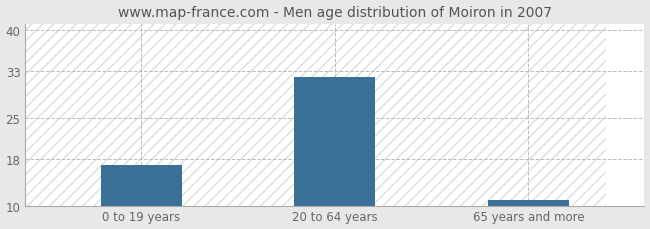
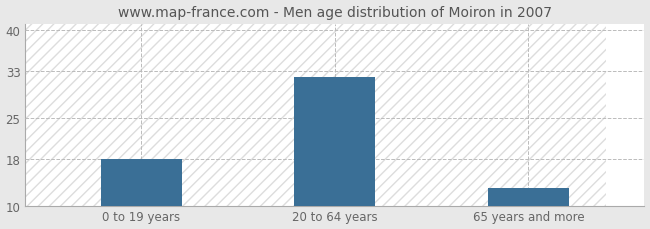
0 to 19 years: 17 -> 18
65 years and more: 11 -> 13
